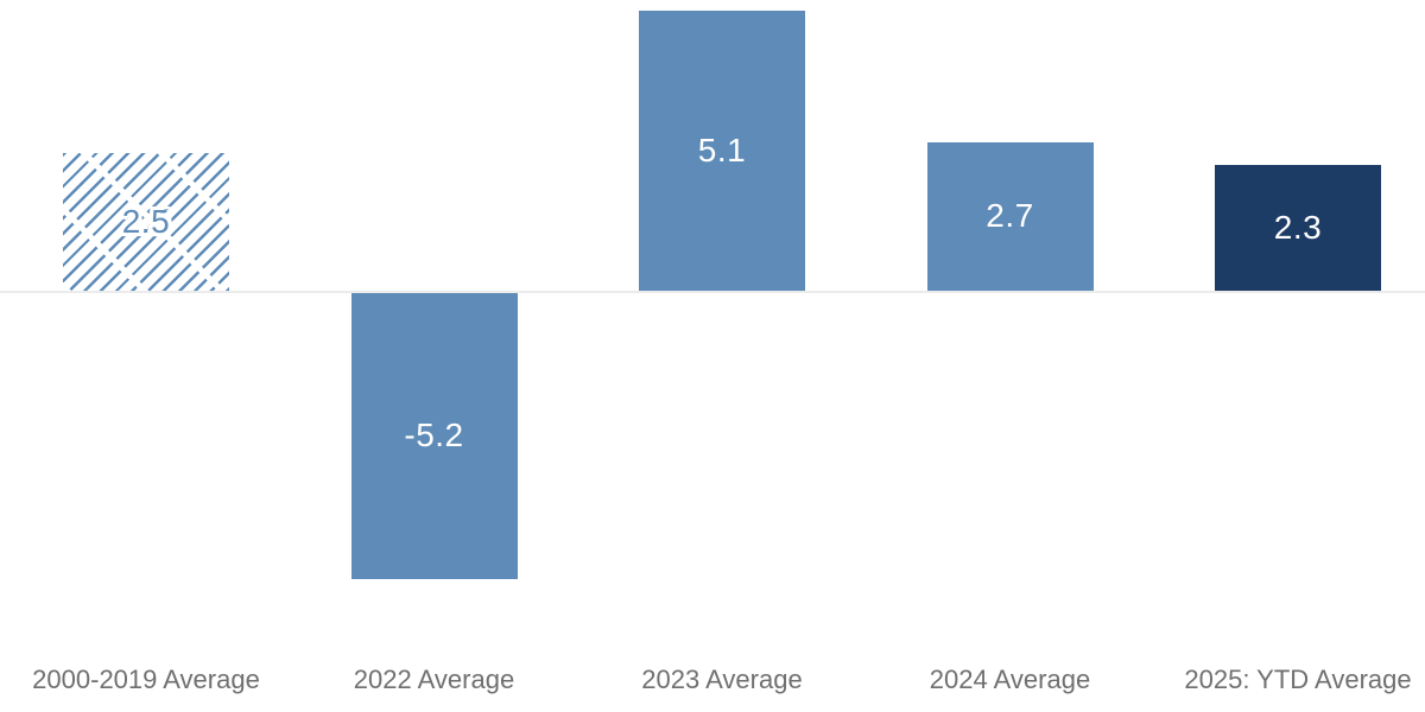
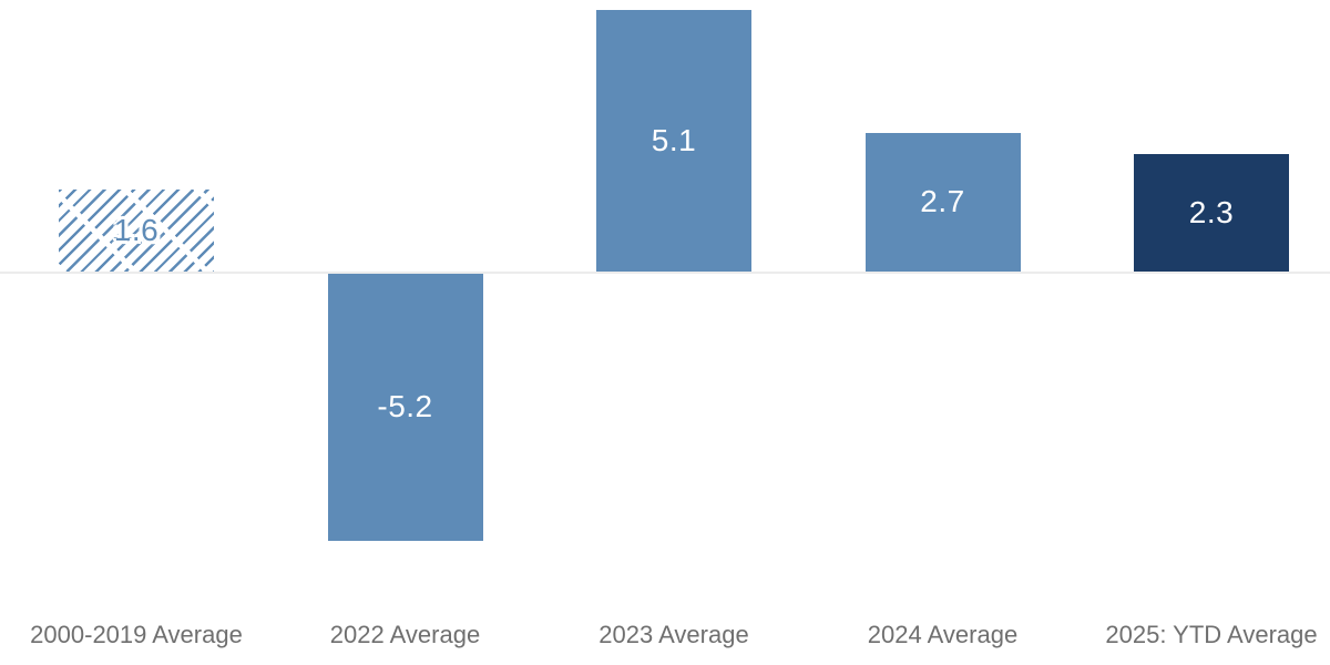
2000-2019 Average: 2.5 -> 1.6
